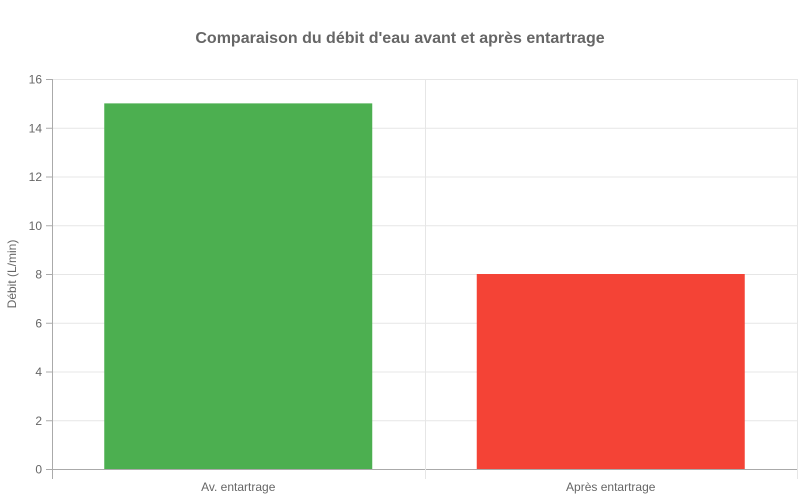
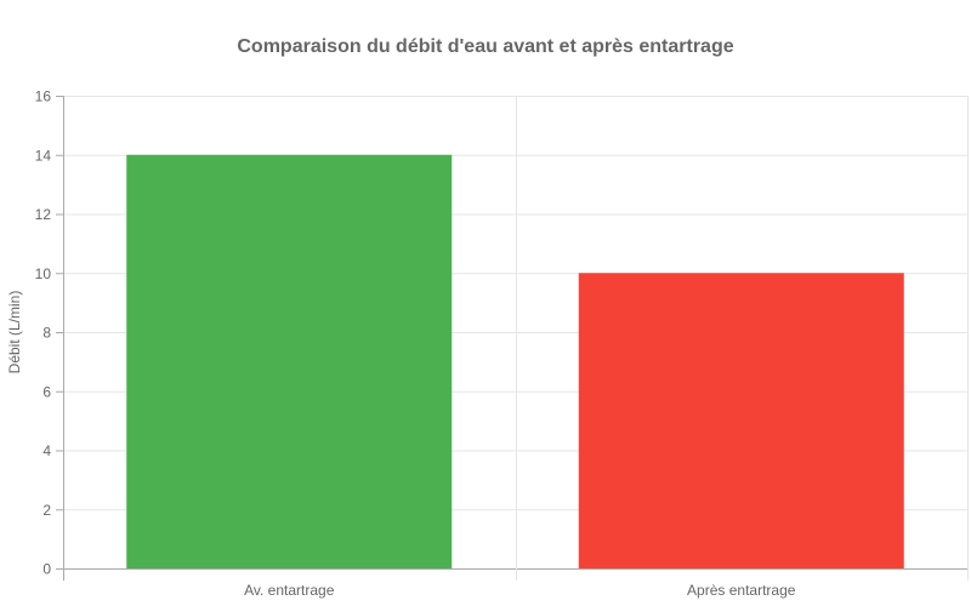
Av. entartrage: 15 -> 14
Après entartrage: 8 -> 10
